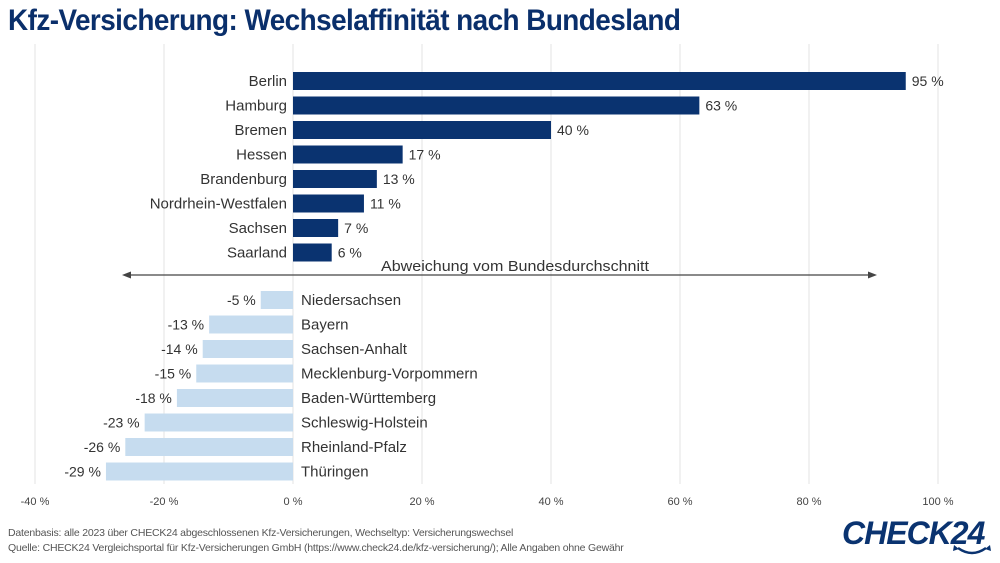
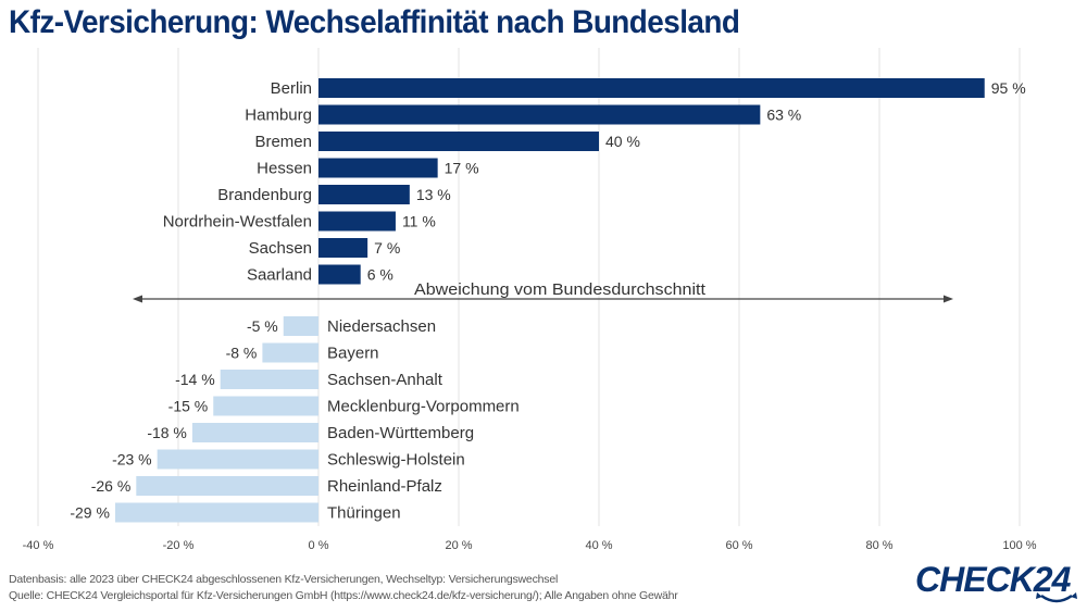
Bayern: -13 -> -8
